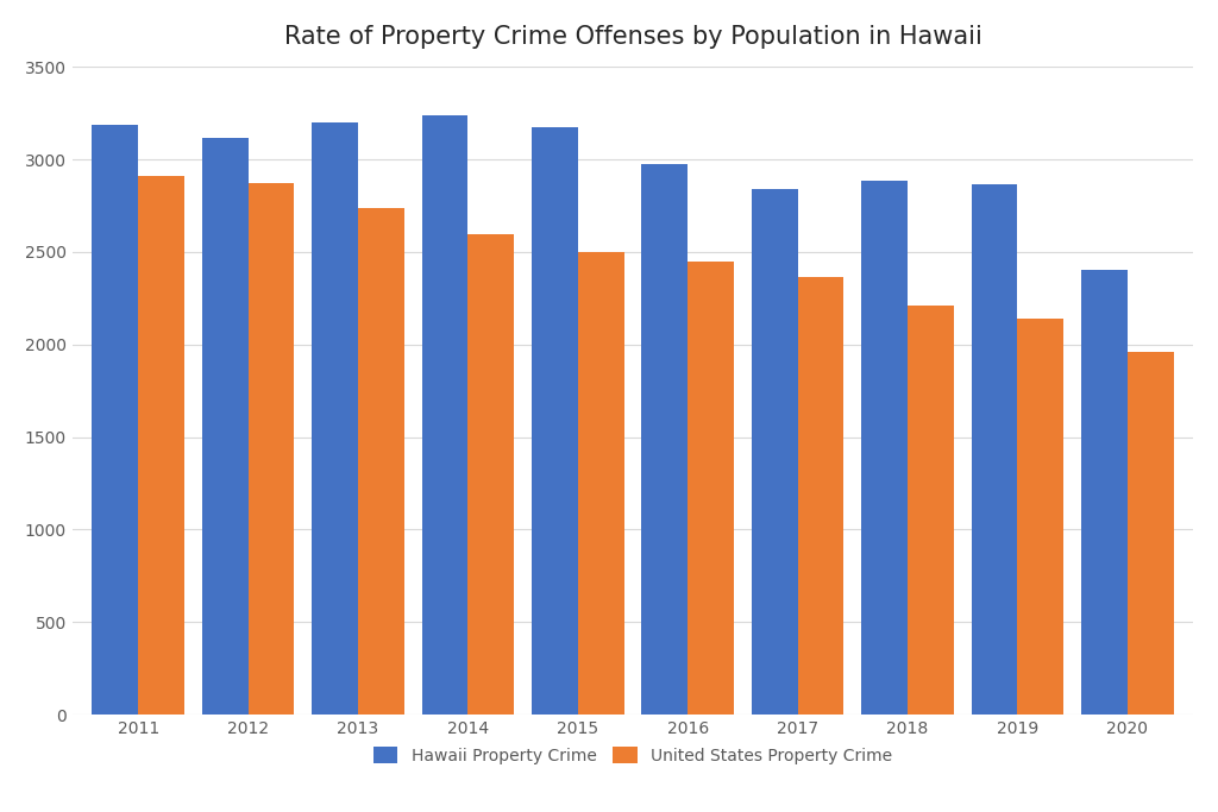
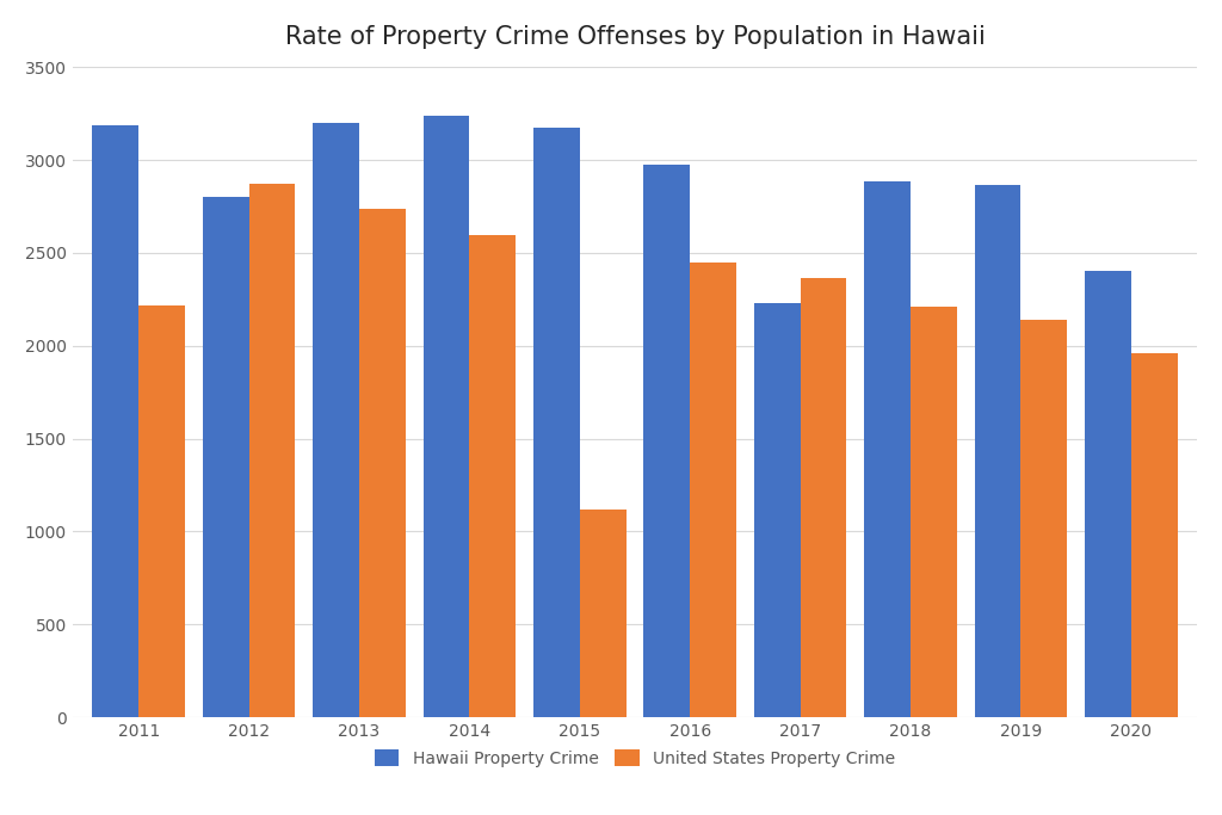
United States Property Crime/2011: 2910 -> 2220
Hawaii Property Crime/2012: 3120 -> 2800
United States Property Crime/2015: 2500 -> 1120
Hawaii Property Crime/2017: 2840 -> 2230
